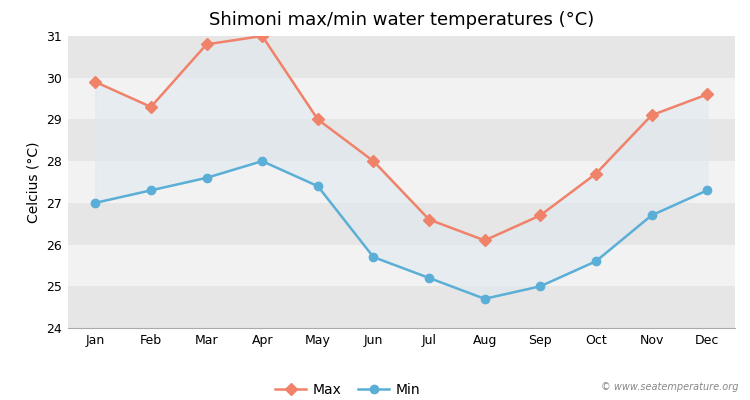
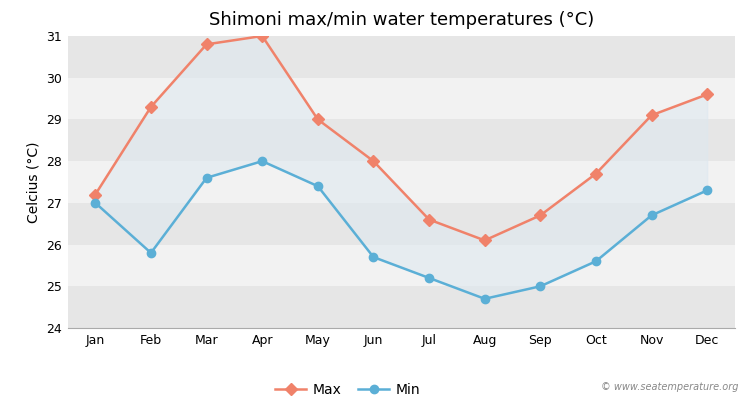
Max/Jan: 29.9 -> 27.2
Min/Feb: 27.3 -> 25.8
